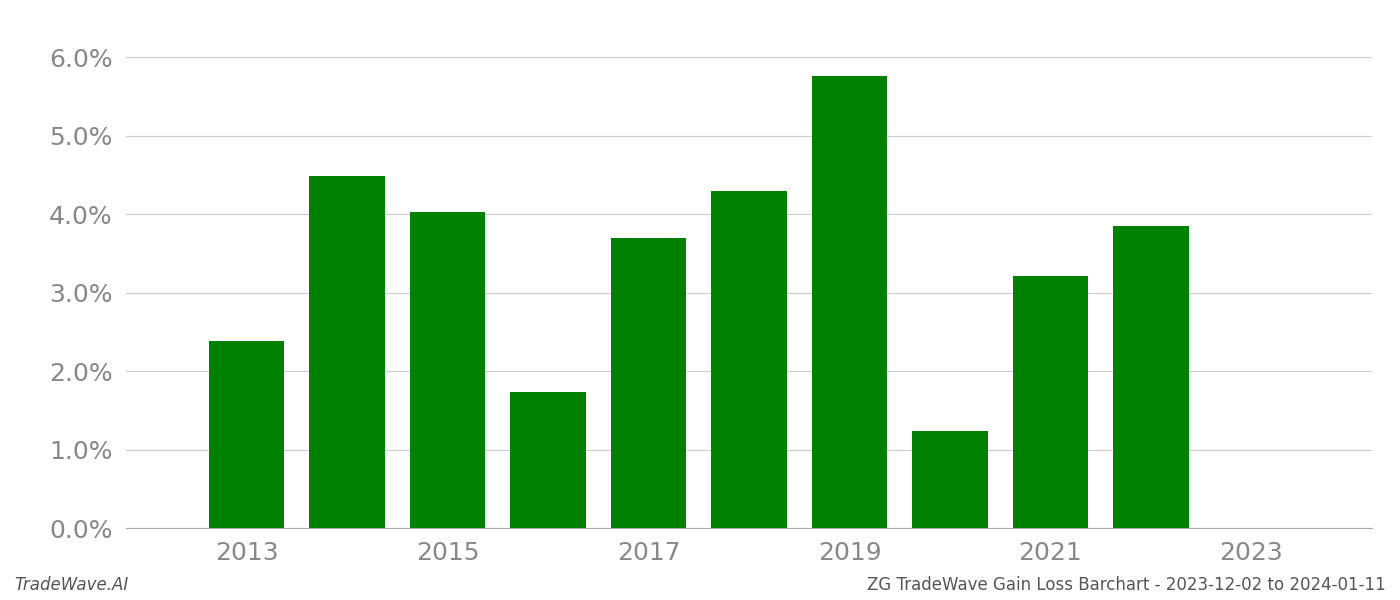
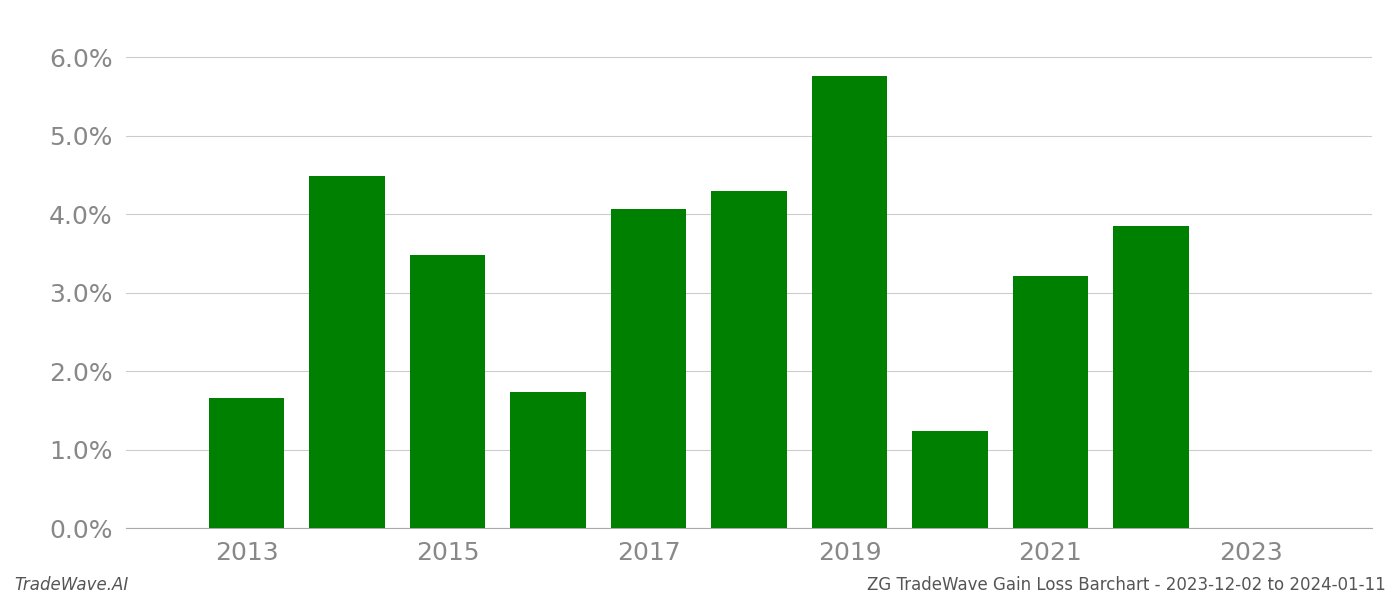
2013: 2.38% -> 1.66%
2015: 4.03% -> 3.48%
2017: 3.70% -> 4.06%
